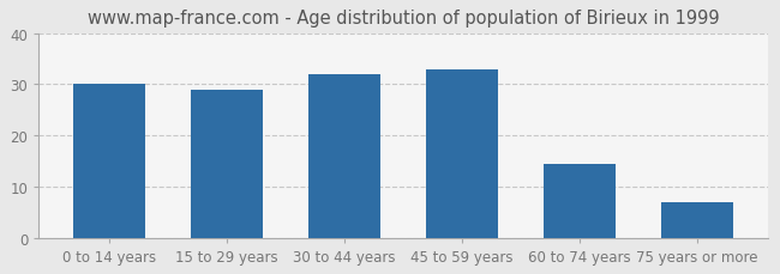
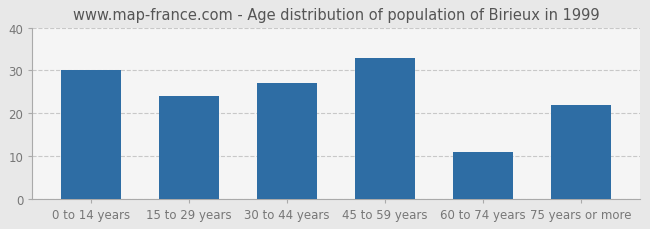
15 to 29 years: 29.0 -> 24.0
30 to 44 years: 32.0 -> 27.0
60 to 74 years: 14.5 -> 11.0
75 years or more: 7.0 -> 22.0
